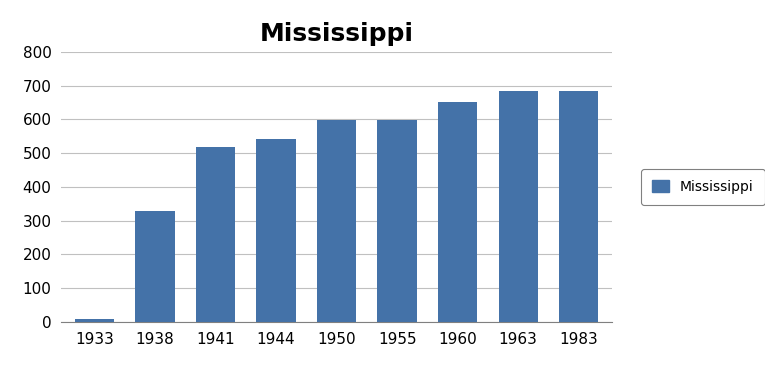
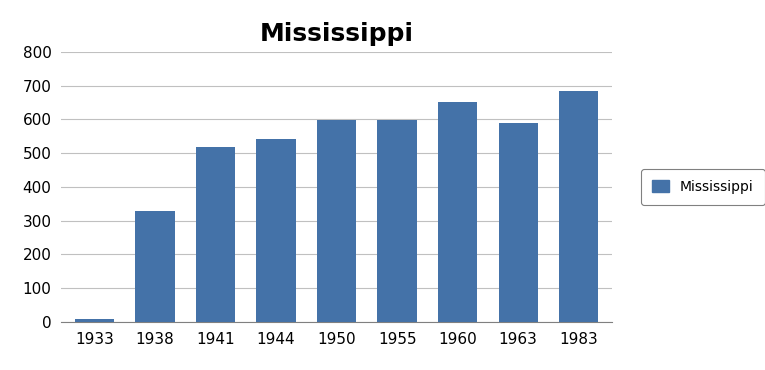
1963: 683 -> 590
